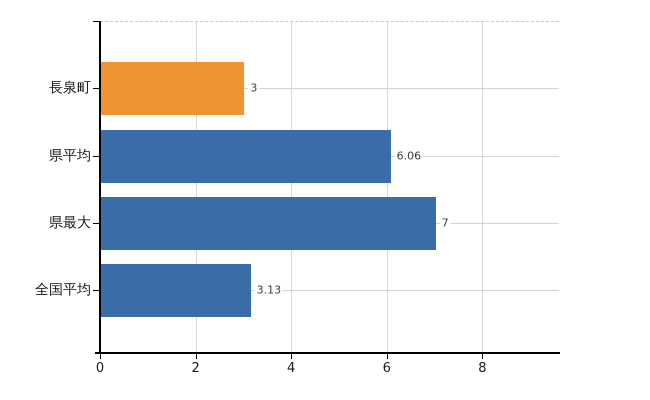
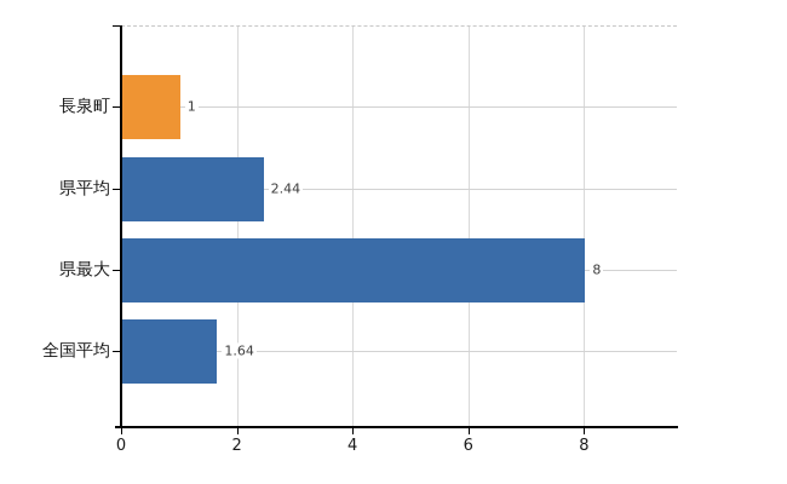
長泉町: 3 -> 1
県平均: 6.06 -> 2.44
県最大: 7 -> 8
全国平均: 3.13 -> 1.64
